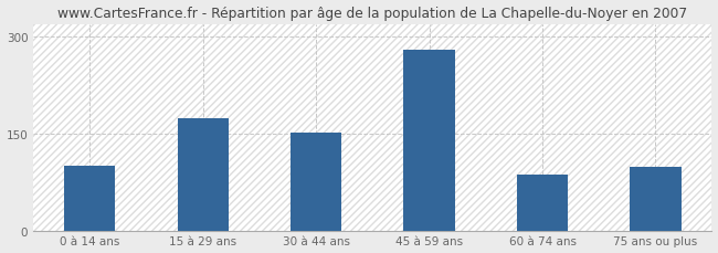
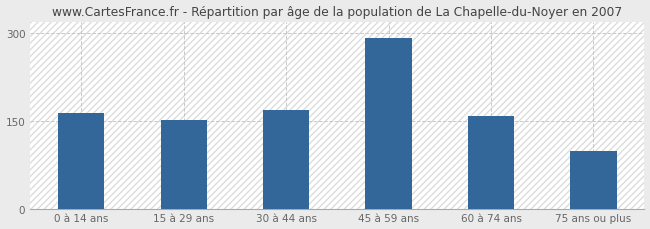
0 à 14 ans: 100 -> 163
15 à 29 ans: 174 -> 151
30 à 44 ans: 152 -> 168
45 à 59 ans: 280 -> 291
60 à 74 ans: 86 -> 158
